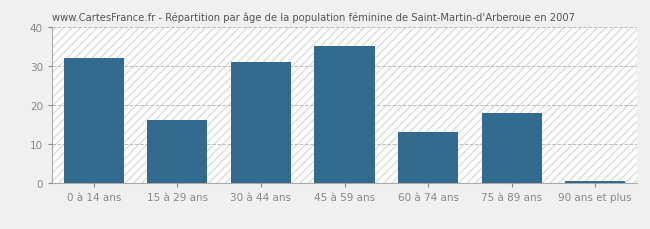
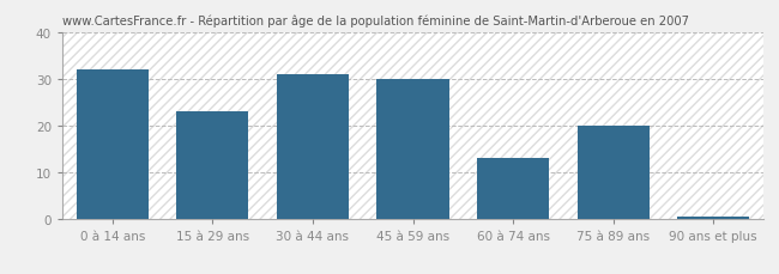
15 à 29 ans: 16.0 -> 23.0
45 à 59 ans: 35.0 -> 30.0
75 à 89 ans: 18.0 -> 20.0
